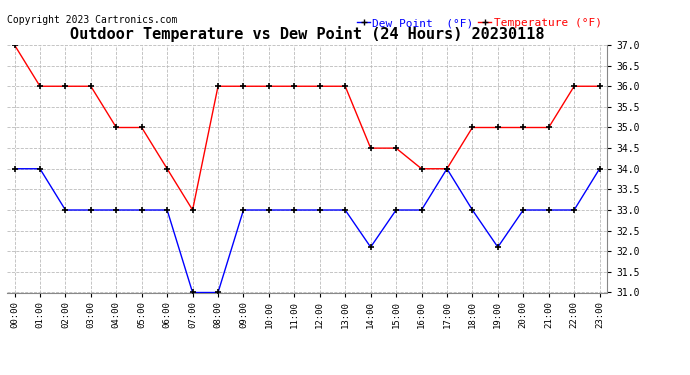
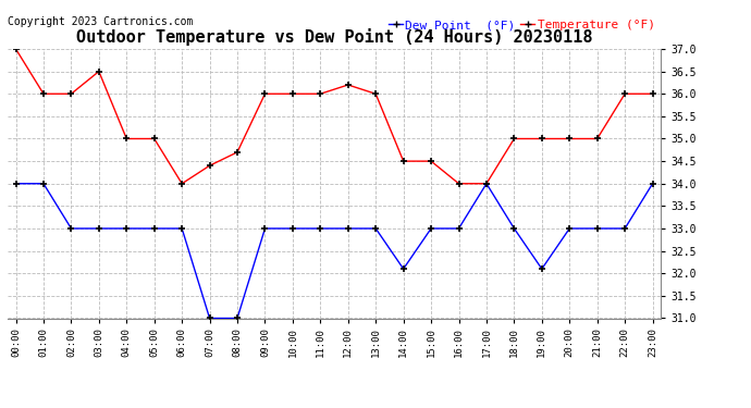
Temperature (°F)/03:00: 36.0 -> 36.5
Temperature (°F)/07:00: 33.0 -> 34.4
Temperature (°F)/08:00: 36.0 -> 34.7
Temperature (°F)/12:00: 36.0 -> 36.2
